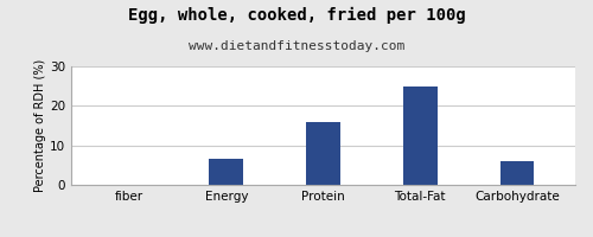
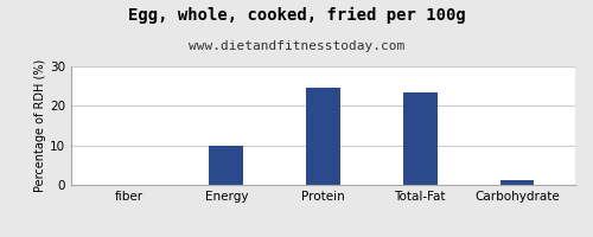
Energy: 6.5 -> 10.0
Protein: 16.0 -> 24.5
Total-Fat: 25.0 -> 23.3
Carbohydrate: 6.0 -> 1.2
